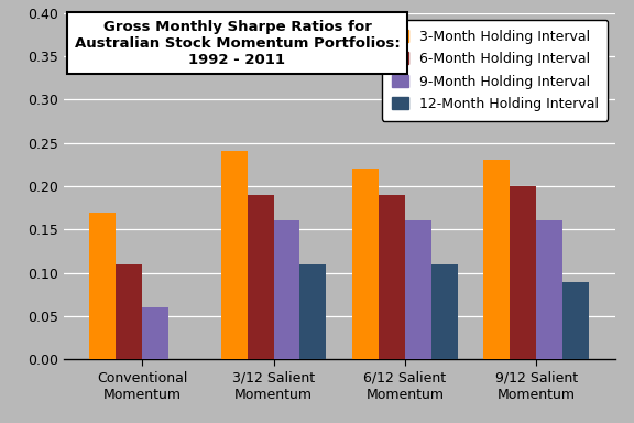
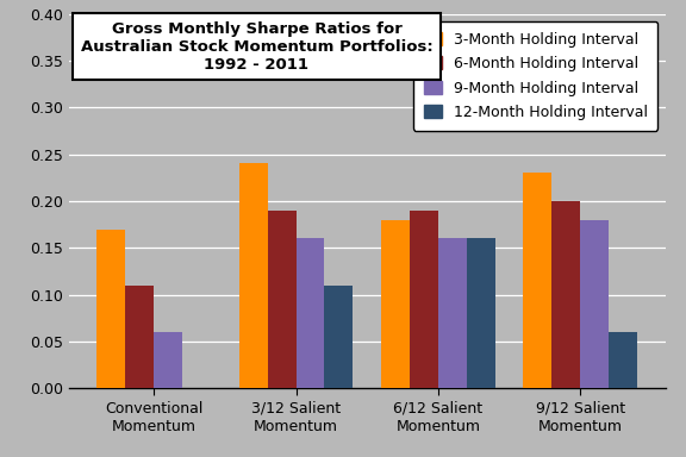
3-Month Holding Interval/6/12 Salient Momentum: 0.22 -> 0.18
12-Month Holding Interval/6/12 Salient Momentum: 0.11 -> 0.16
9-Month Holding Interval/9/12 Salient Momentum: 0.16 -> 0.18
12-Month Holding Interval/9/12 Salient Momentum: 0.09 -> 0.06
